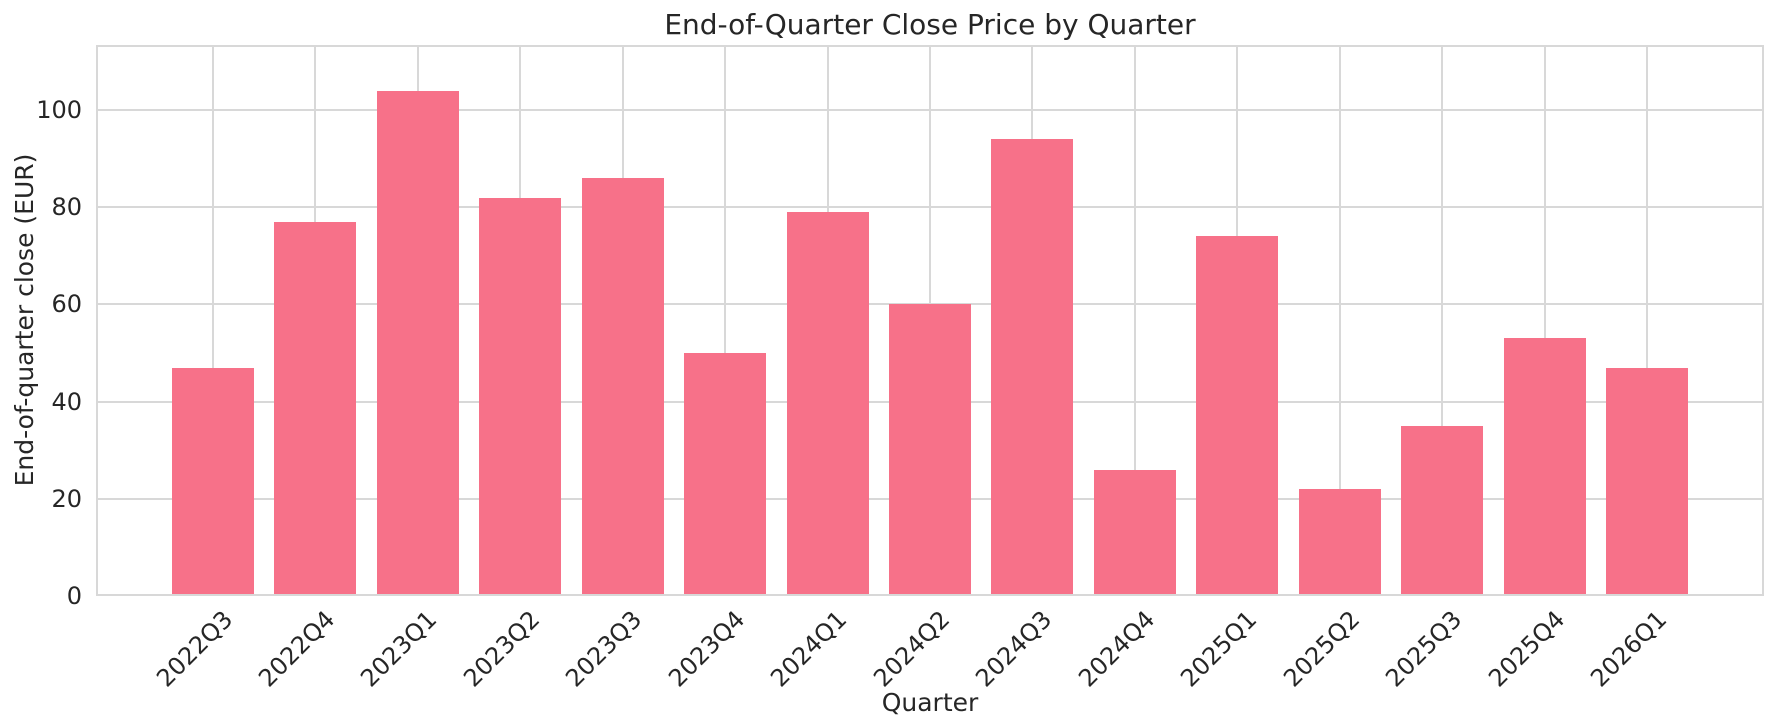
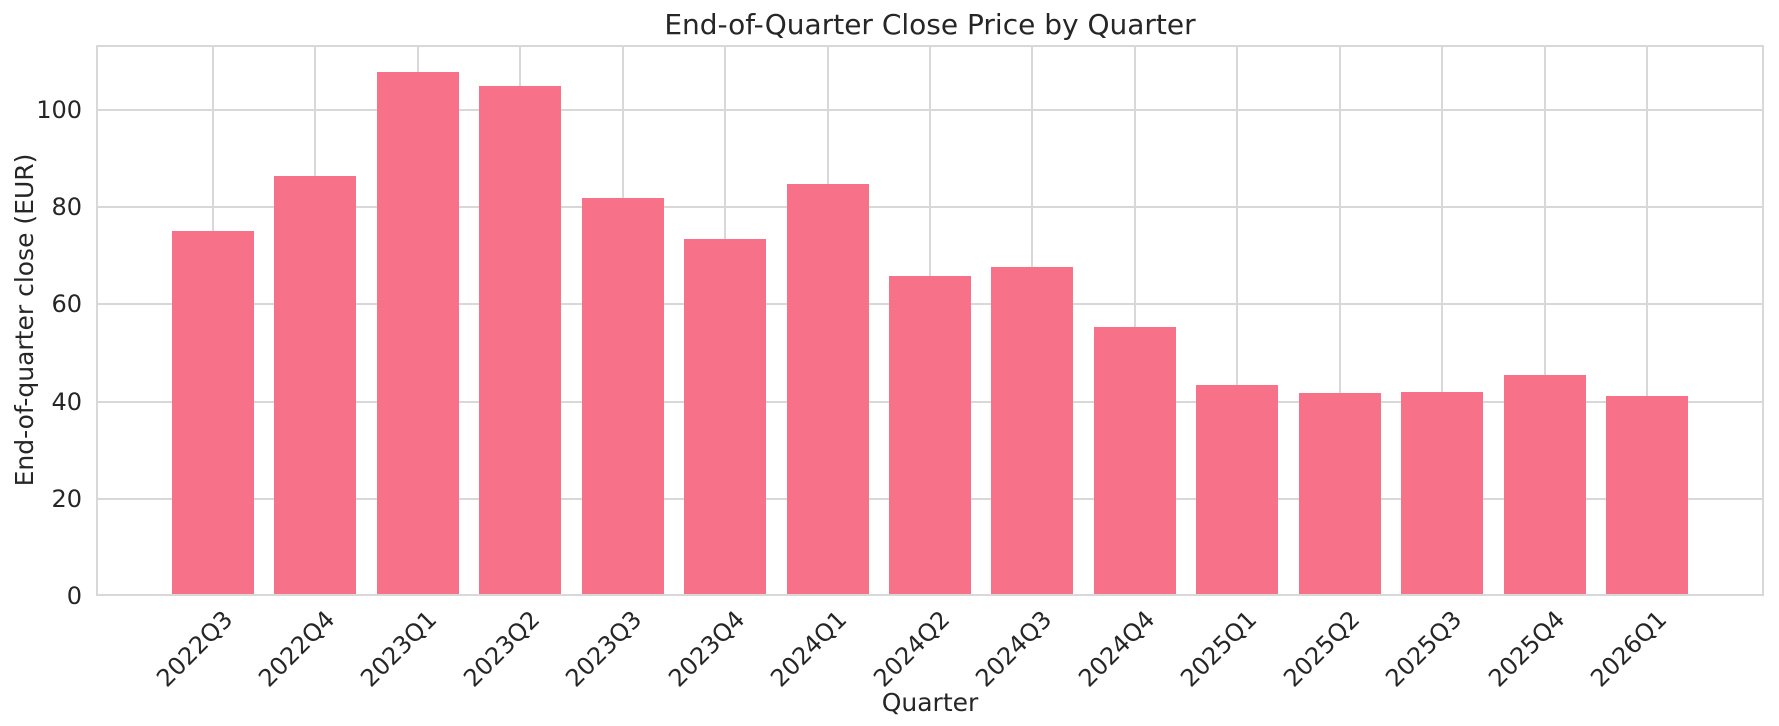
2022Q3: 47 -> 75
2022Q4: 77 -> 86
2023Q1: 104 -> 108
2023Q2: 82 -> 105
2023Q3: 86 -> 82
2023Q4: 50 -> 73
2024Q1: 79 -> 85
2024Q2: 60 -> 66
2024Q3: 94 -> 68
2024Q4: 26 -> 55
2025Q1: 74 -> 43
2025Q2: 22 -> 42
2025Q3: 35 -> 42
2025Q4: 53 -> 46
2026Q1: 47 -> 41
